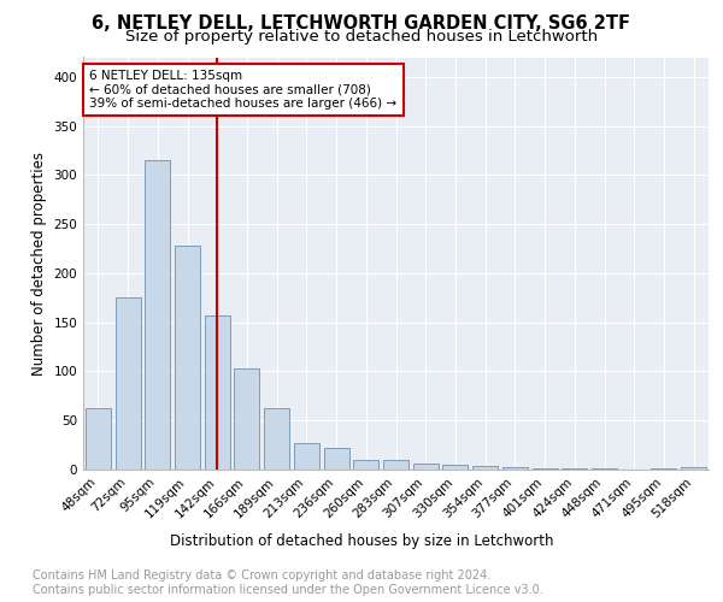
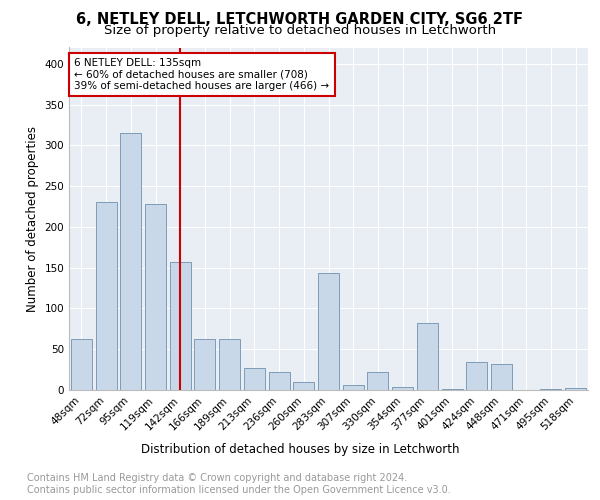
72sqm: 175 -> 230
166sqm: 103 -> 62
283sqm: 10 -> 144
330sqm: 5 -> 22
377sqm: 2 -> 82
424sqm: 1 -> 34
448sqm: 1 -> 32
